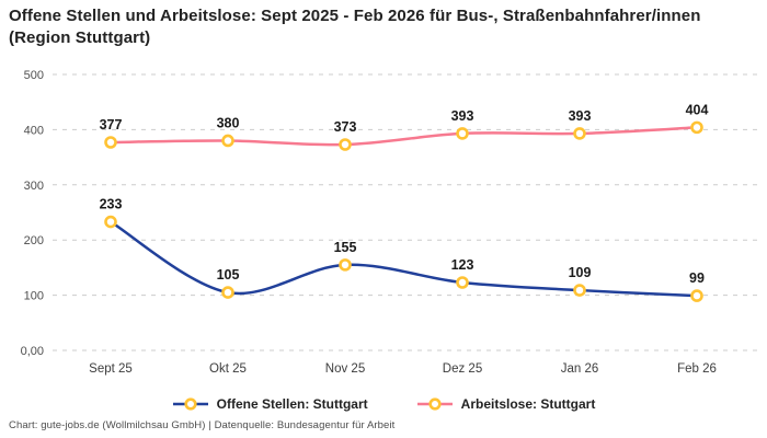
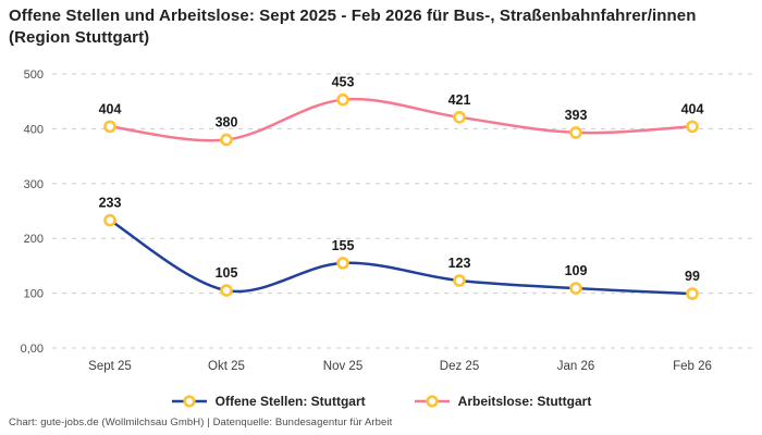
Arbeitslose: Stuttgart/Sept 25: 377 -> 404
Arbeitslose: Stuttgart/Nov 25: 373 -> 453
Arbeitslose: Stuttgart/Dez 25: 393 -> 421
